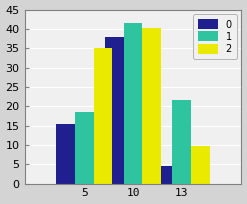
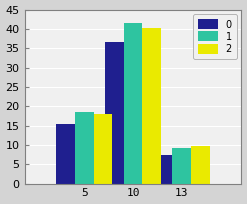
2/5: 35.0 -> 18.0
0/10: 38.0 -> 36.5
0/13: 4.5 -> 7.5
1/13: 21.5 -> 9.3
